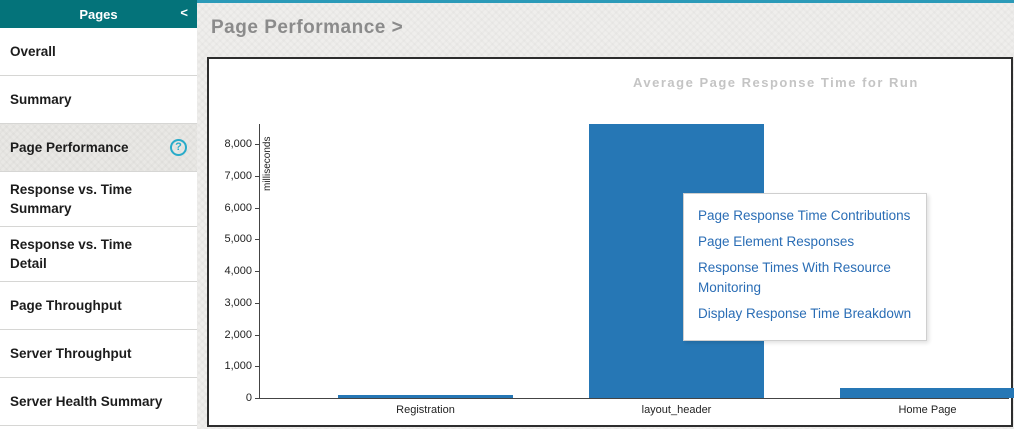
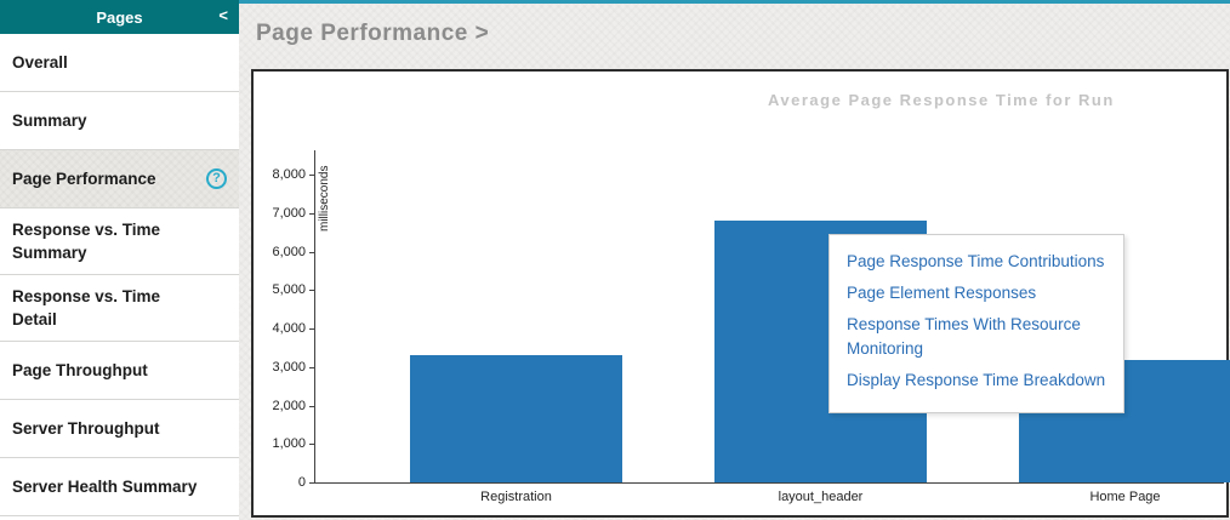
Registration: 100 -> 3300
layout_header: 8600 -> 6800
Home Page: 300 -> 3200
